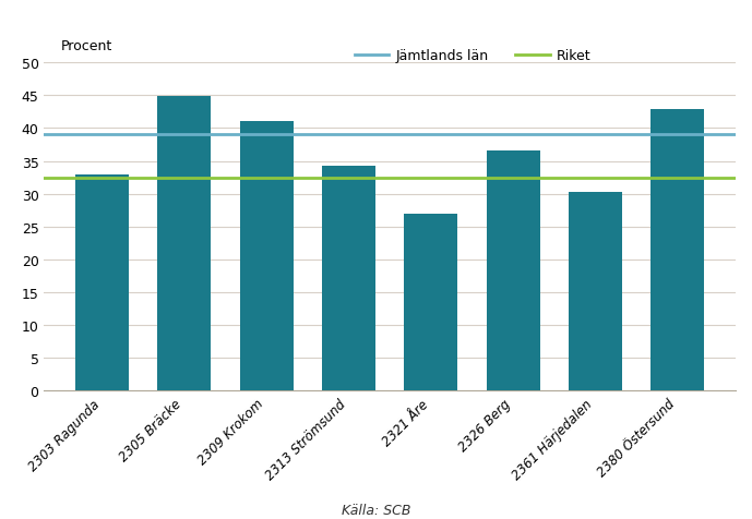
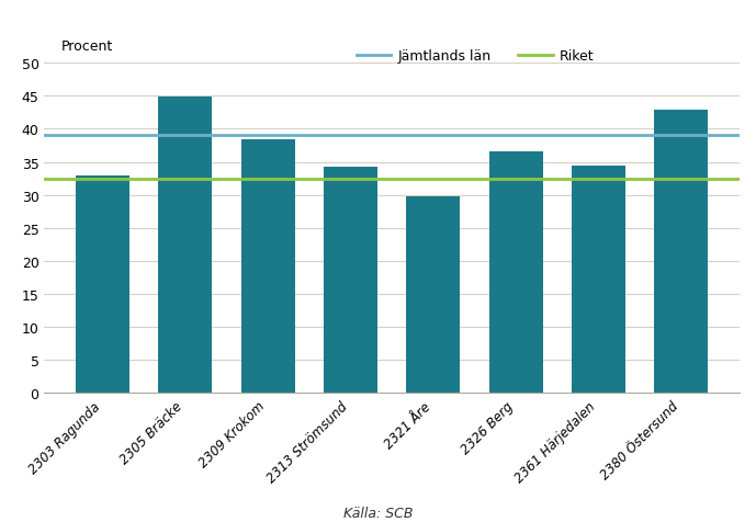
2309 Krokom: 41.0 -> 38.4
2321 Åre: 27.0 -> 29.8
2361 Härjedalen: 30.2 -> 34.4
